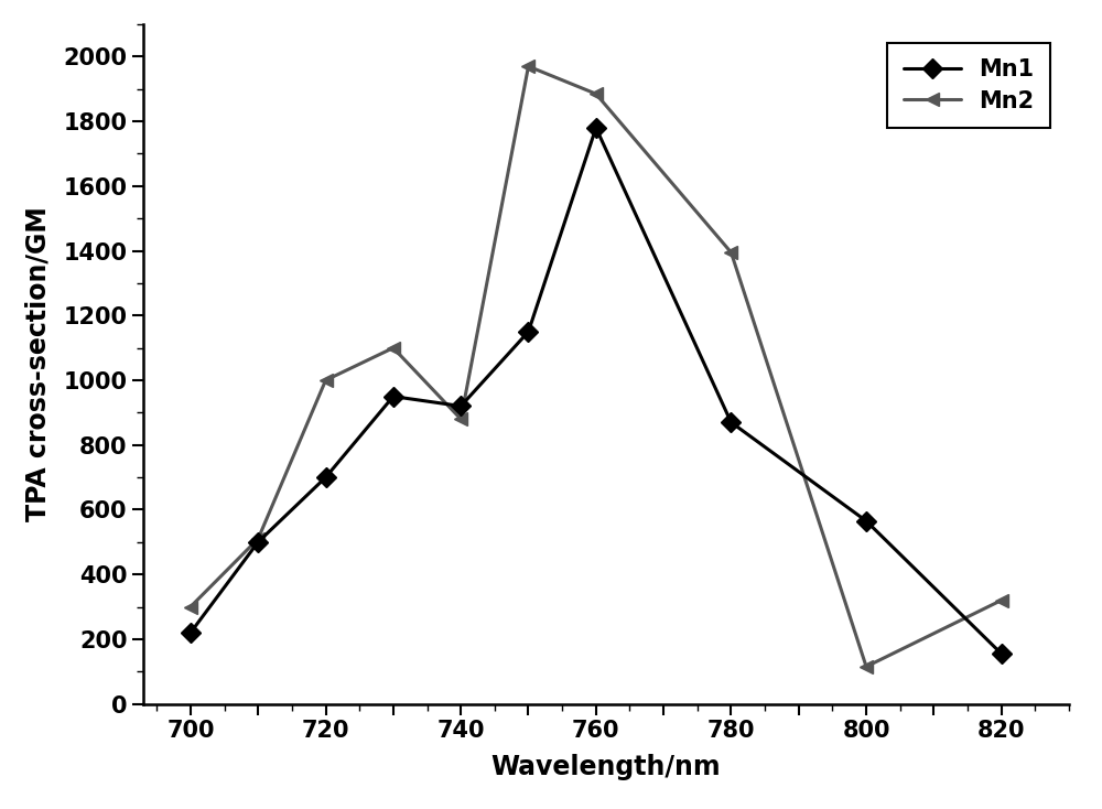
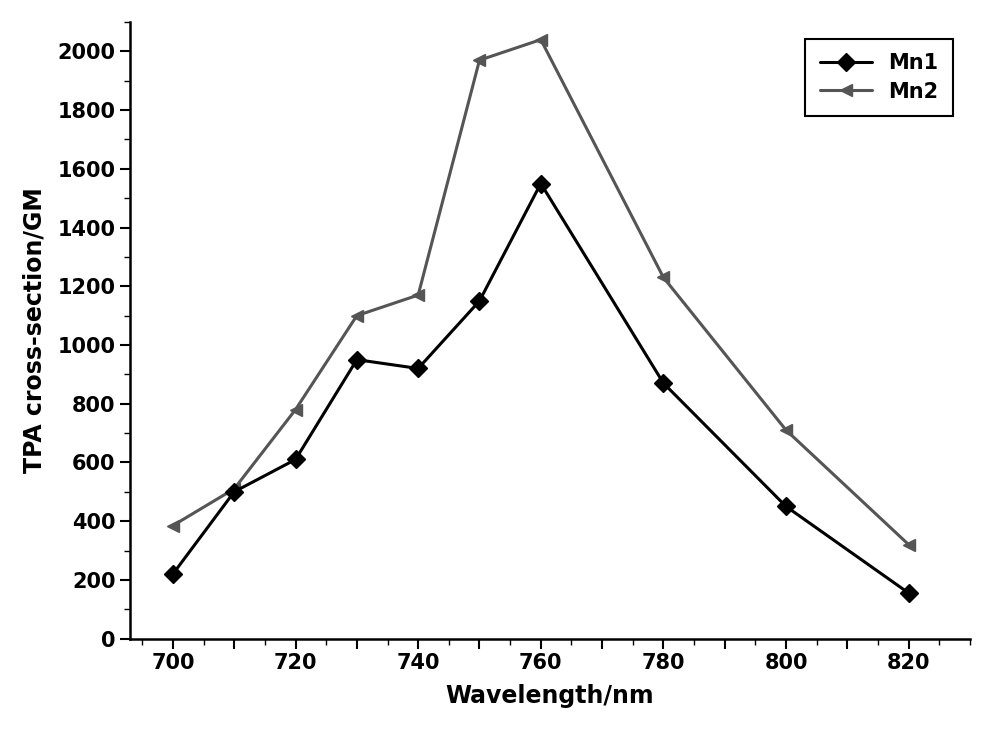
Mn2/700: 300 -> 385
Mn1/720: 700 -> 610
Mn2/720: 1000 -> 780
Mn2/740: 880 -> 1170
Mn1/760: 1780 -> 1550
Mn2/760: 1885 -> 2040
Mn2/780: 1395 -> 1230
Mn1/800: 565 -> 450
Mn2/800: 115 -> 710
